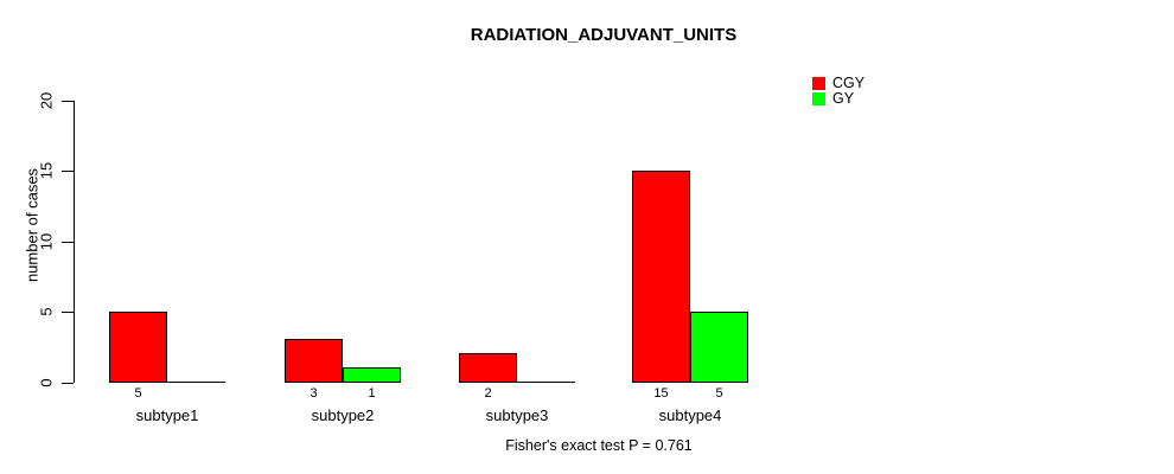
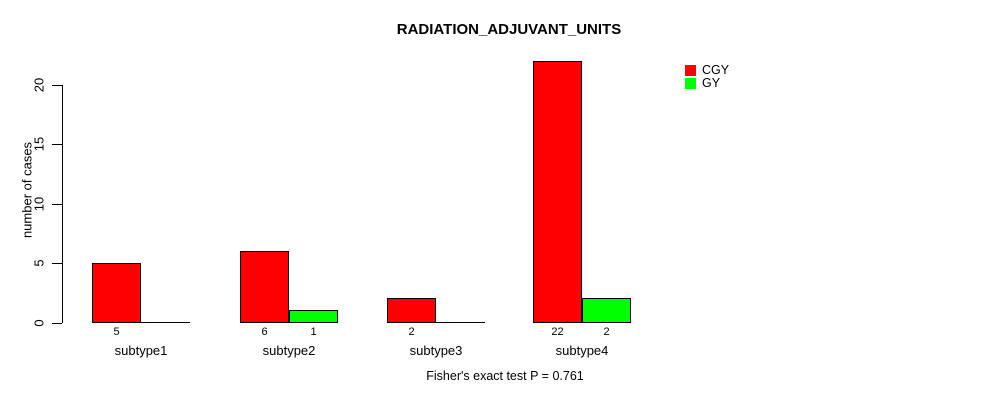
CGY/subtype2: 3 -> 6
CGY/subtype4: 15 -> 22
GY/subtype4: 5 -> 2
